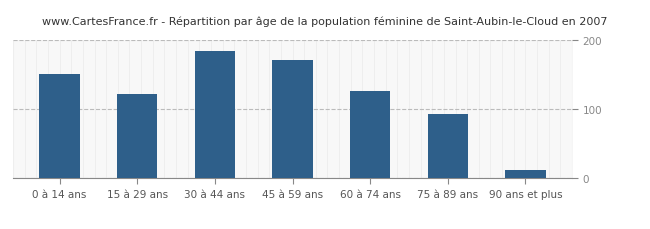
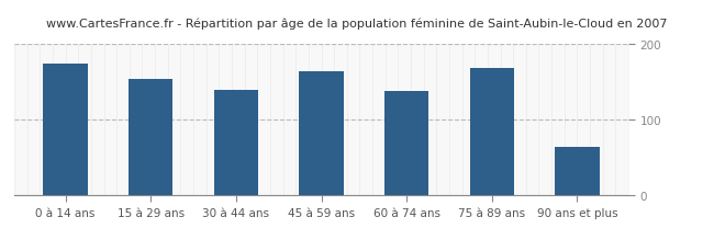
0 à 14 ans: 152 -> 174
15 à 29 ans: 122 -> 154
30 à 44 ans: 185 -> 140
45 à 59 ans: 172 -> 164
60 à 74 ans: 127 -> 138
75 à 89 ans: 94 -> 168
90 ans et plus: 12 -> 64
